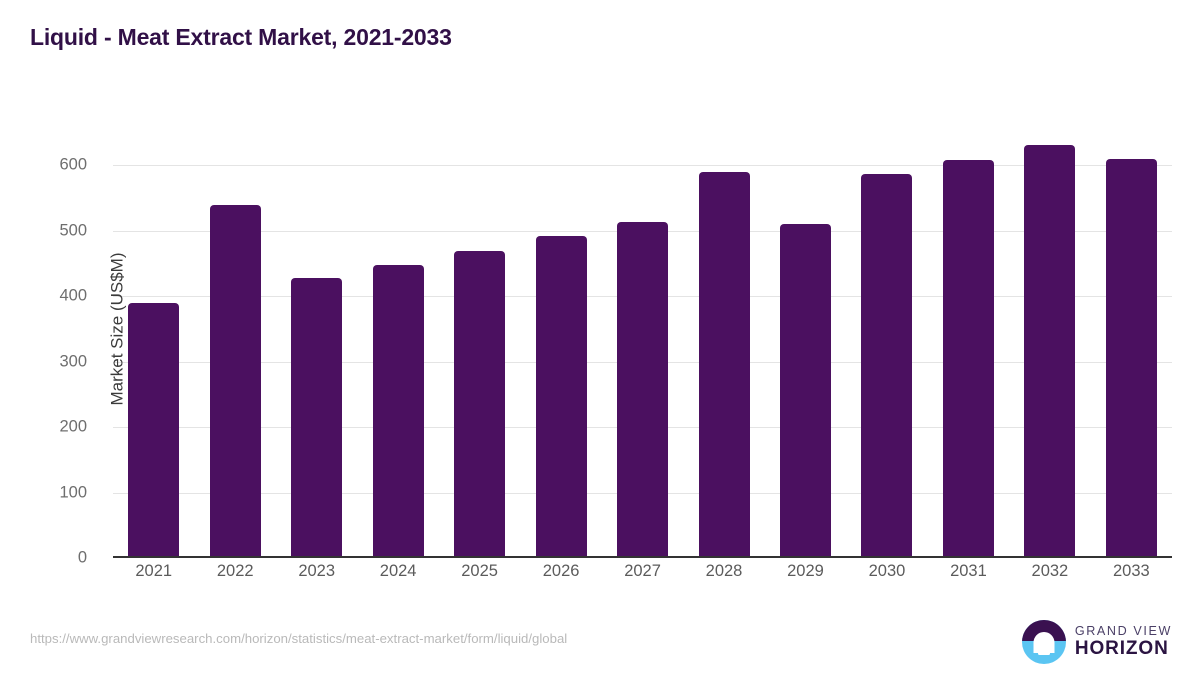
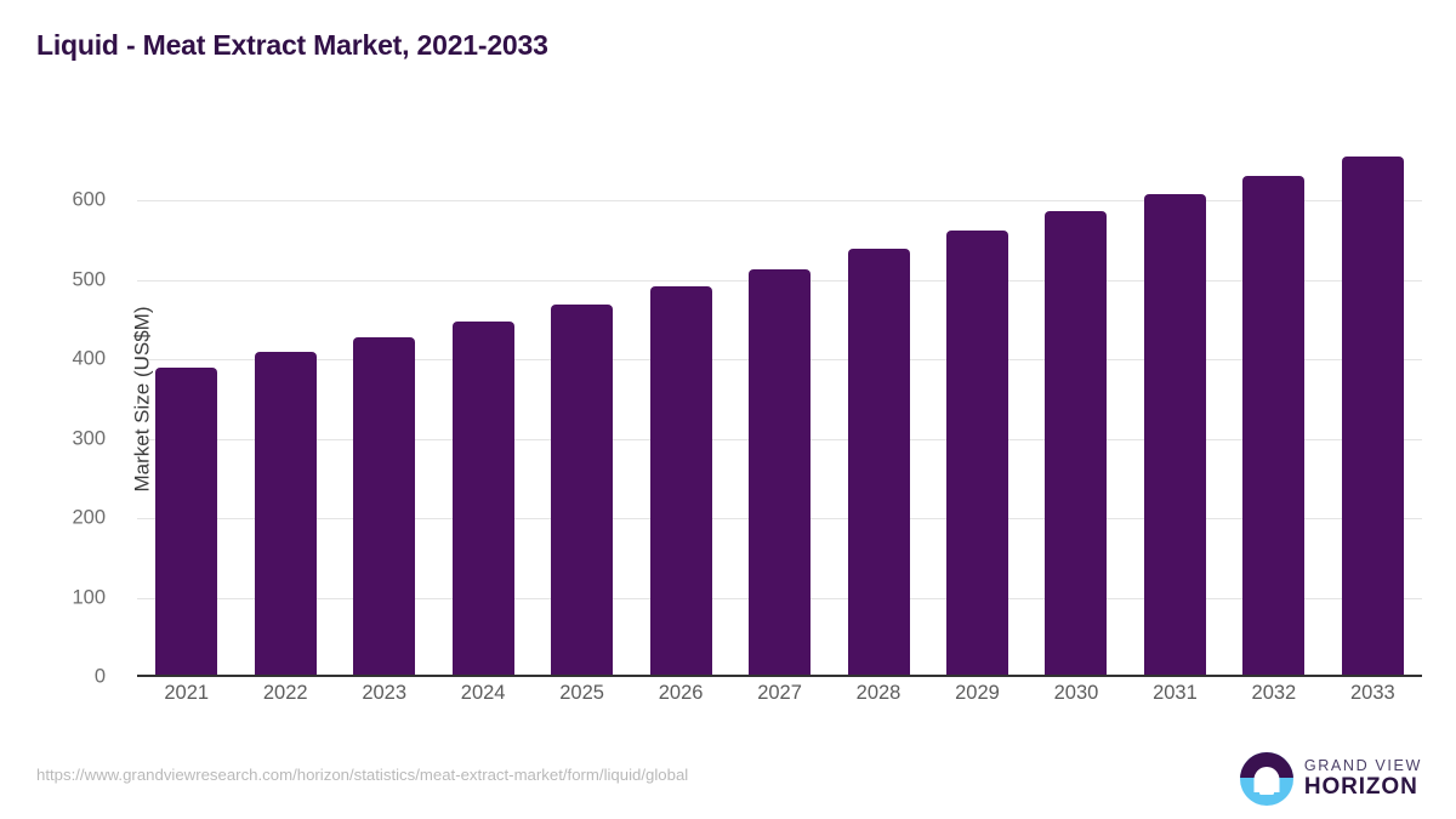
2022: 540 -> 410
2028: 590 -> 540
2029: 510 -> 560
2033: 610 -> 660
